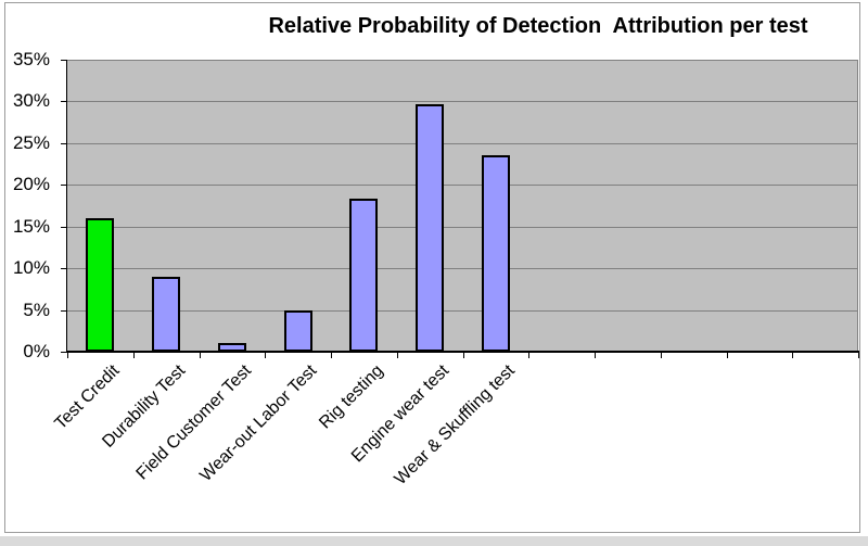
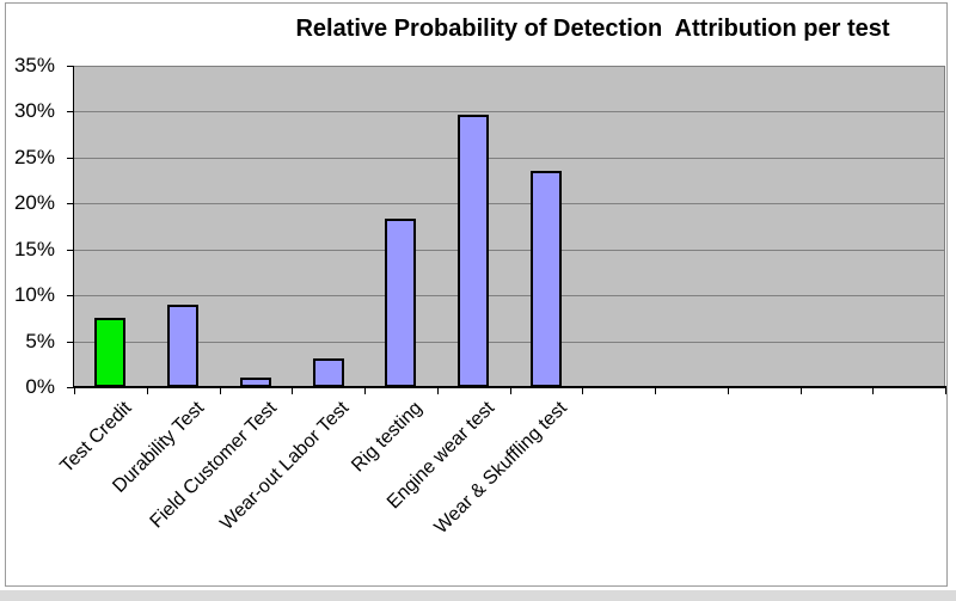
Test Credit: 16% -> 8%
Wear-out Labor Test: 5% -> 3%
